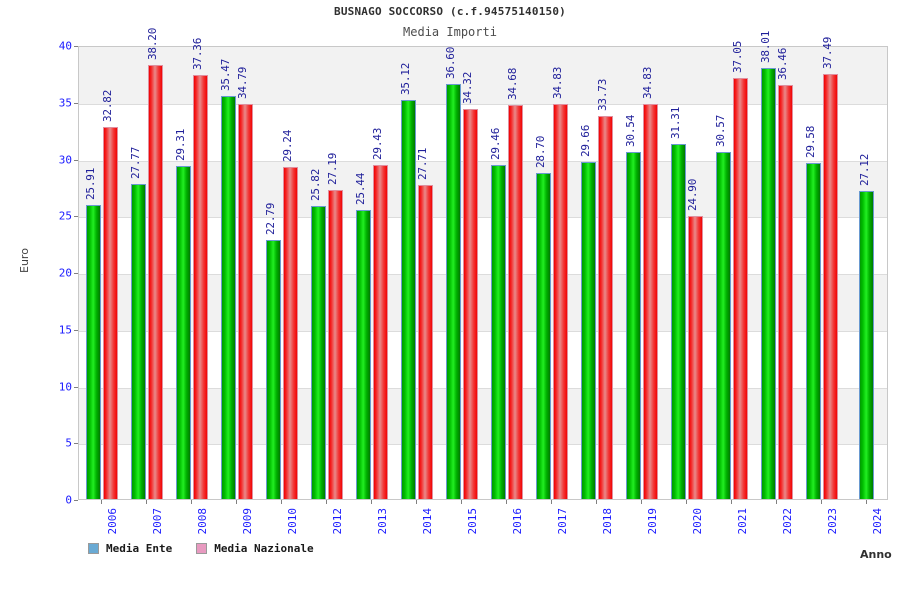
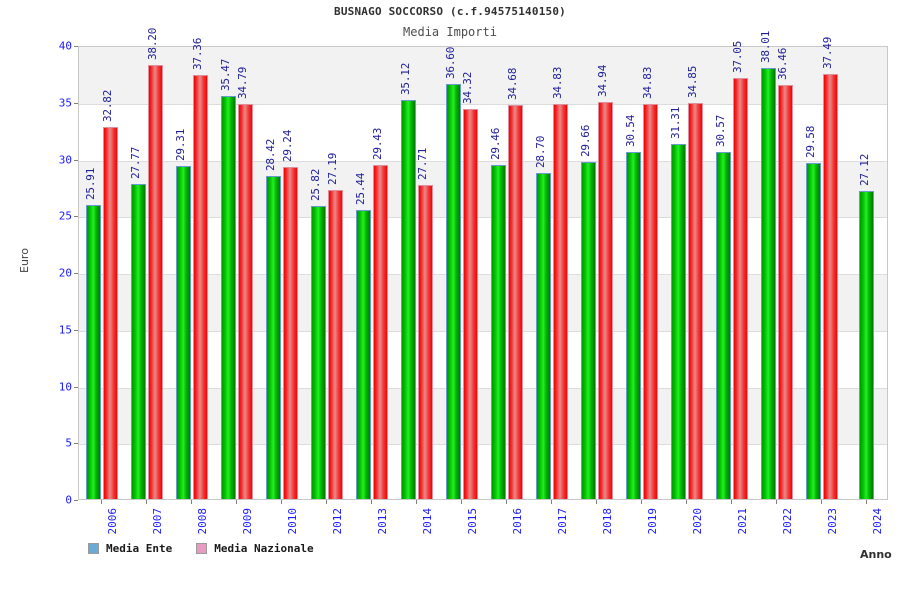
Media Ente/2010: 22.79 -> 28.42
Media Nazionale/2018: 33.73 -> 34.94
Media Nazionale/2020: 24.90 -> 34.85
